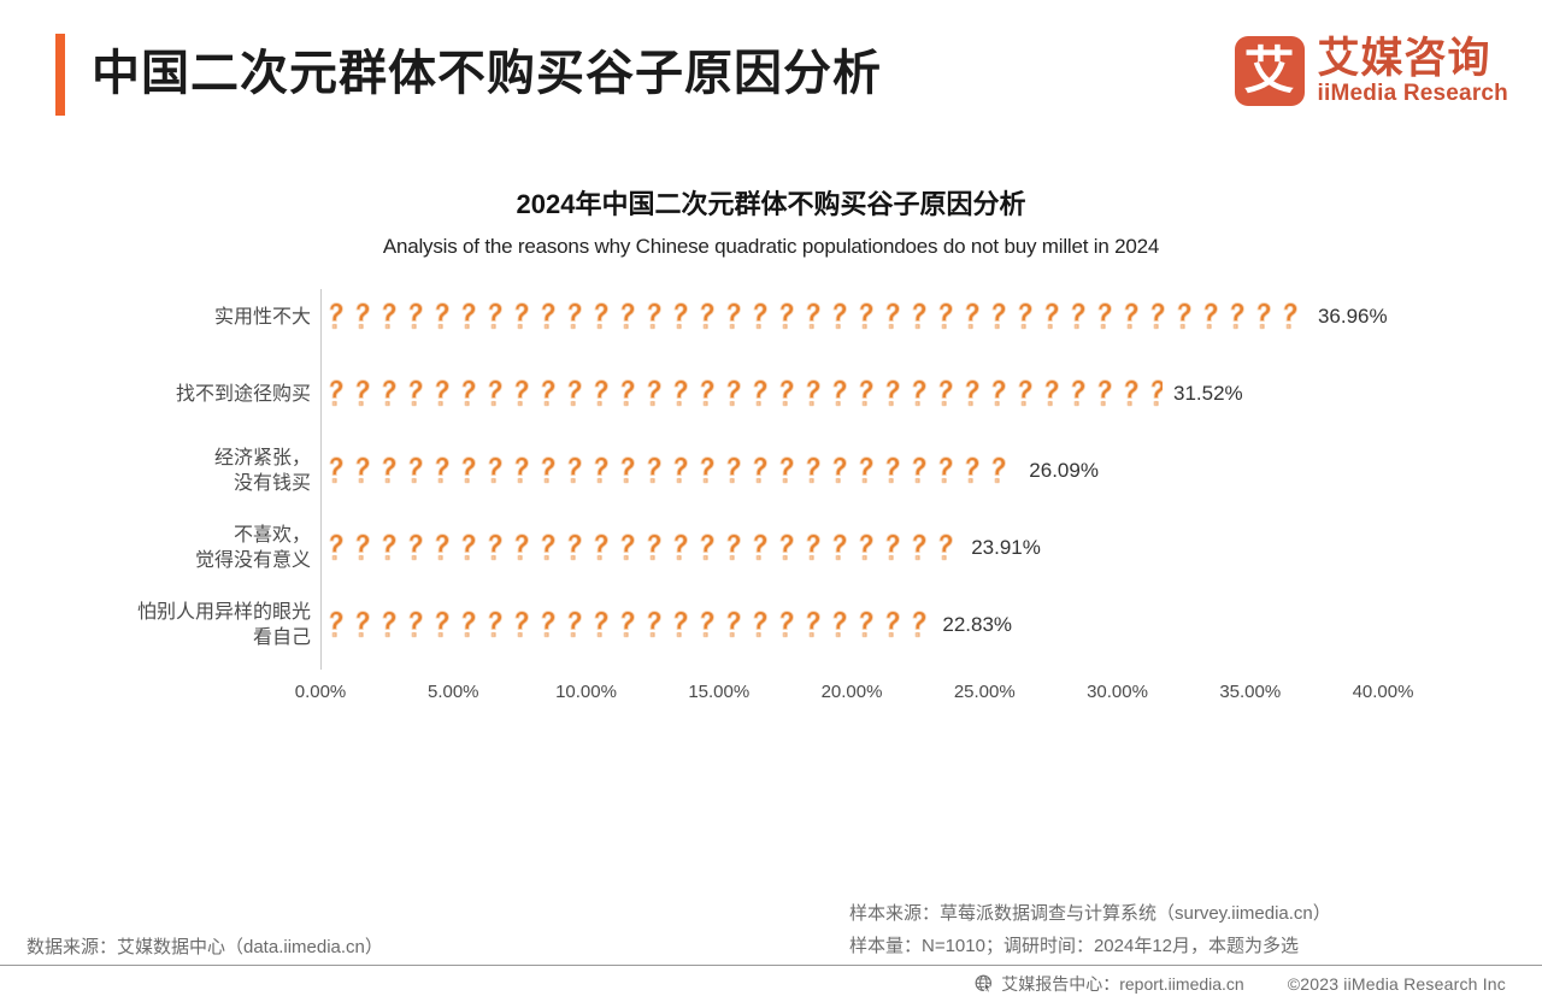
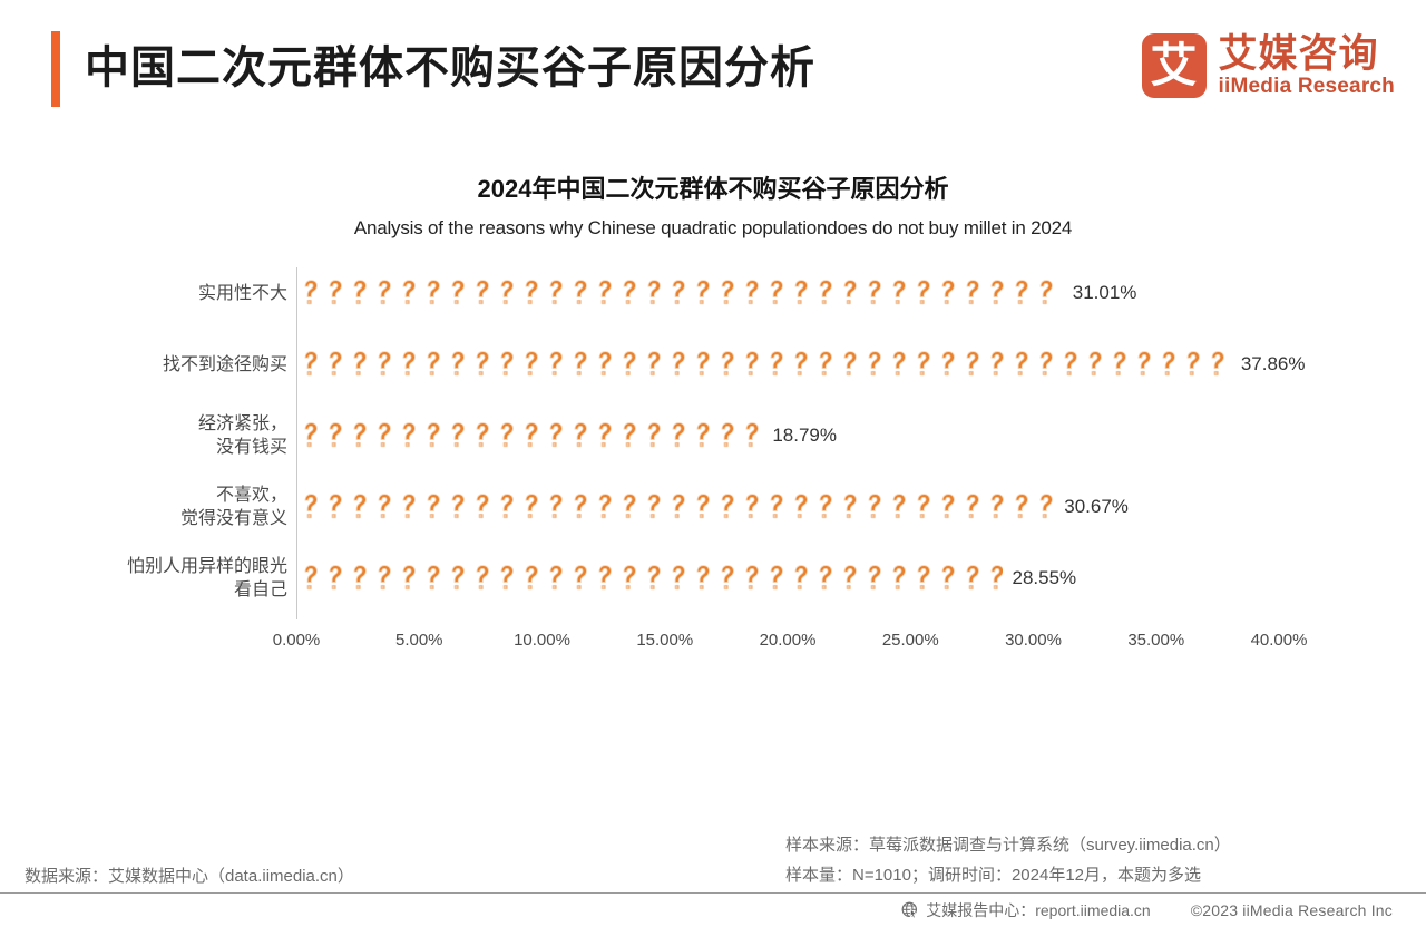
实用性不大: 36.96% -> 31.01%
找不到途径购买: 31.52% -> 37.86%
经济紧张， 没有钱买: 26.09% -> 18.79%
不喜欢， 觉得没有意义: 23.91% -> 30.67%
怕别人用异样的眼光 看自己: 22.83% -> 28.55%
